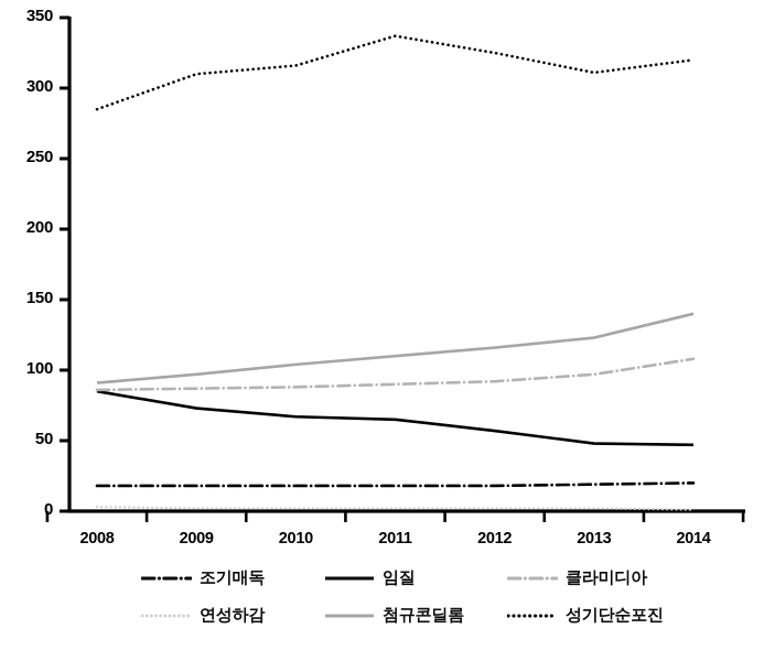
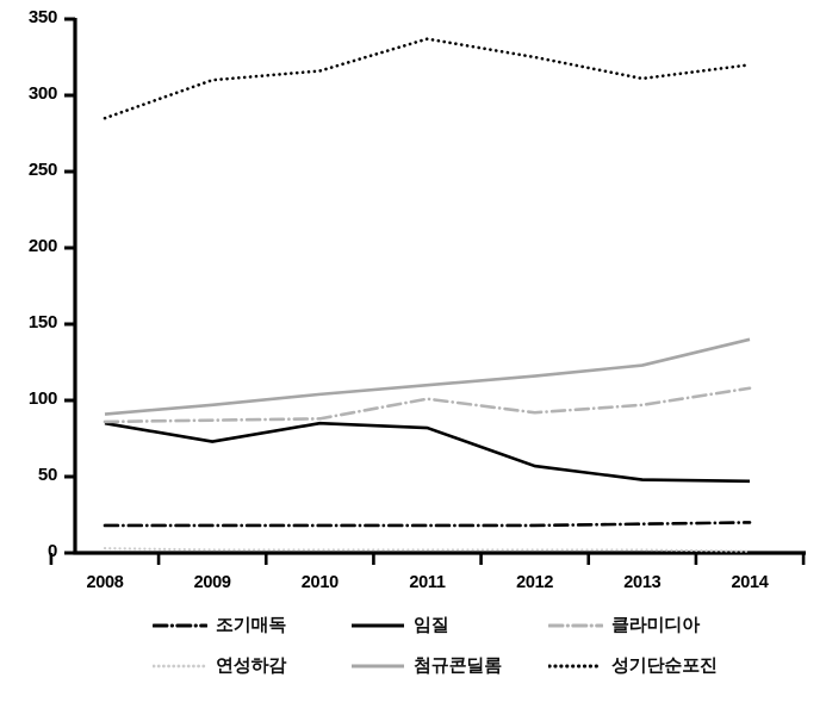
임질/2010: 67 -> 85
임질/2011: 65 -> 82
클라미디아/2011: 90 -> 101
